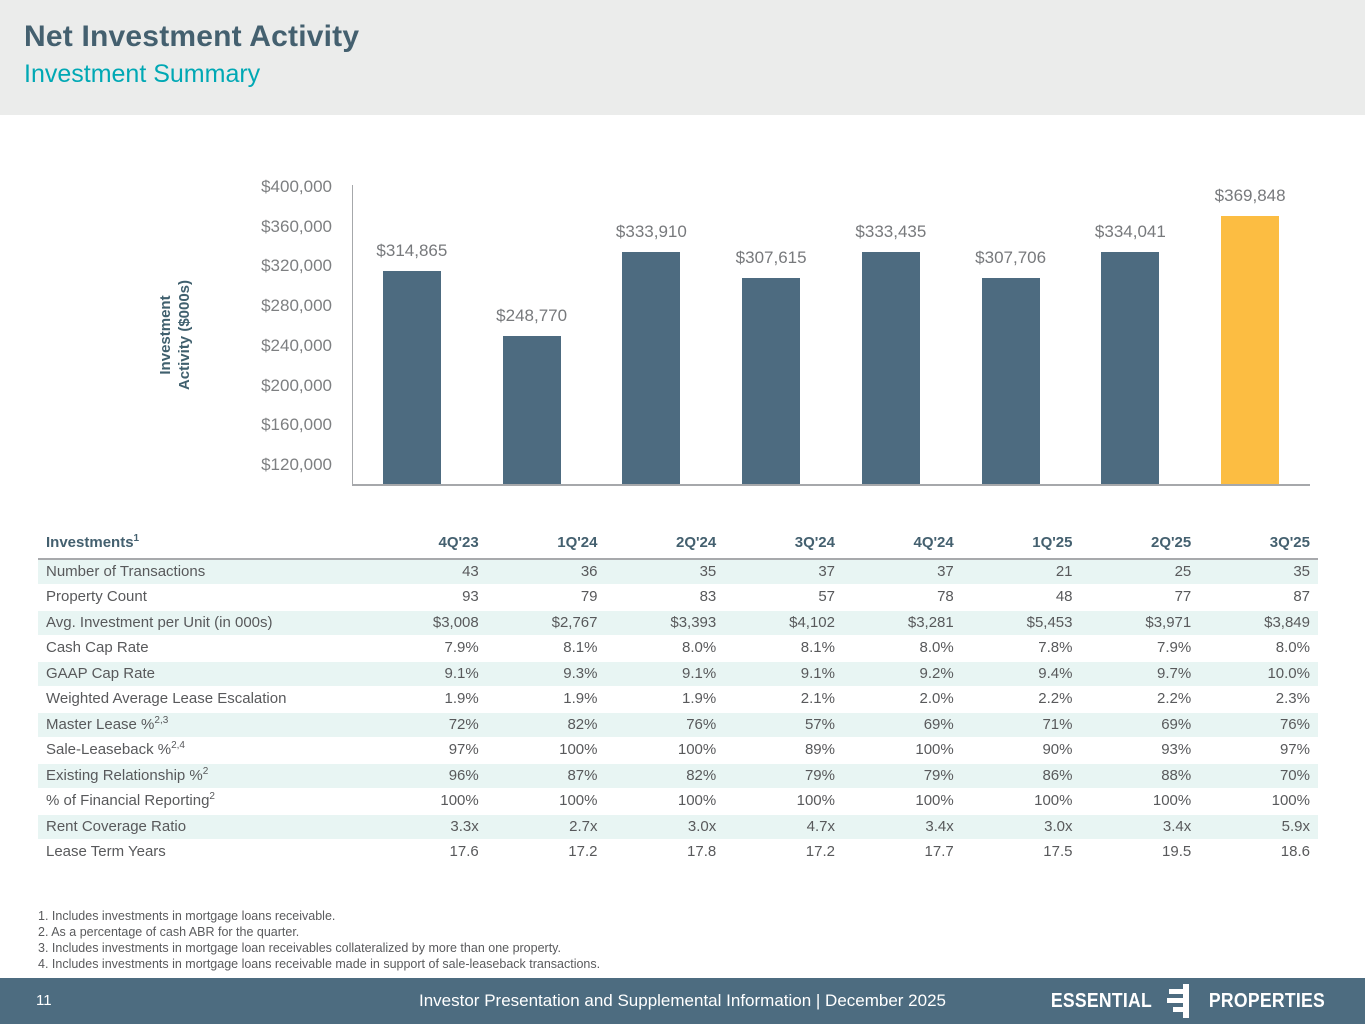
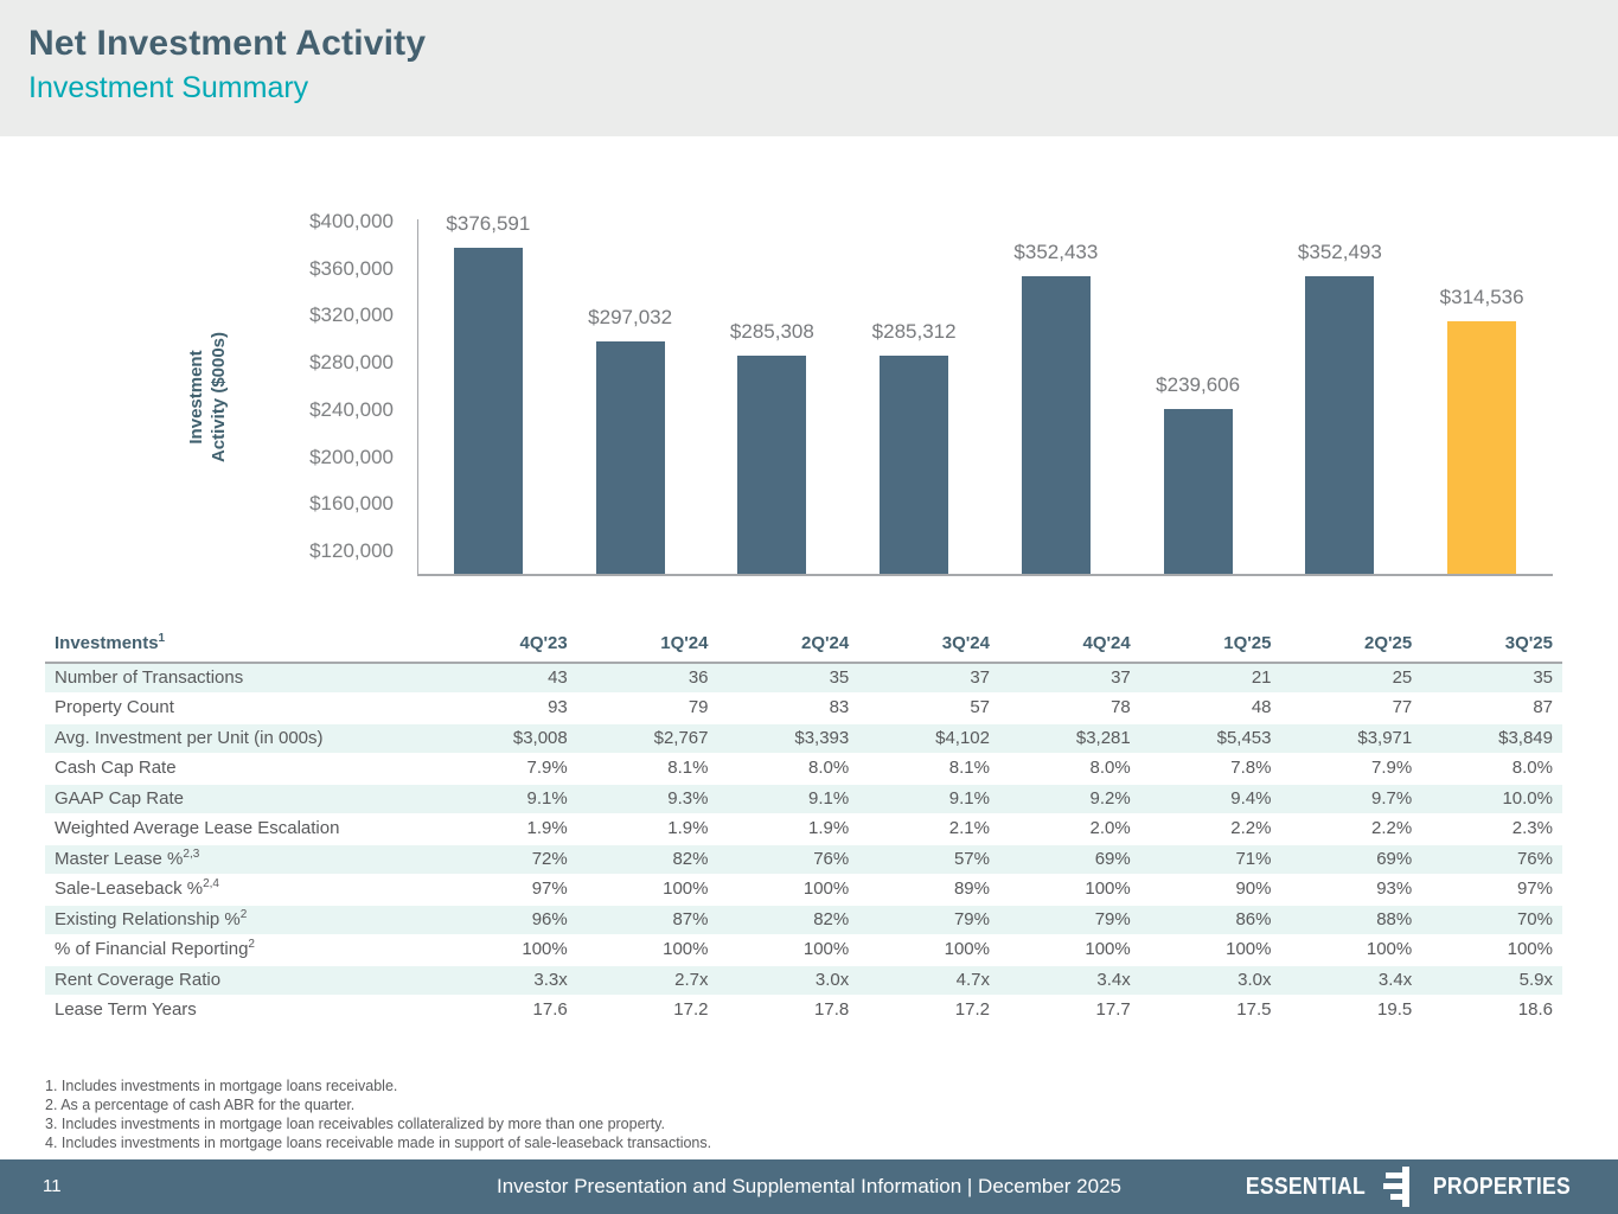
4Q'23: $314,865 -> $376,591
1Q'24: $248,770 -> $297,032
2Q'24: $333,910 -> $285,308
3Q'24: $307,615 -> $285,312
4Q'24: $333,435 -> $352,433
1Q'25: $307,706 -> $239,606
2Q'25: $334,041 -> $352,493
3Q'25: $369,848 -> $314,536
